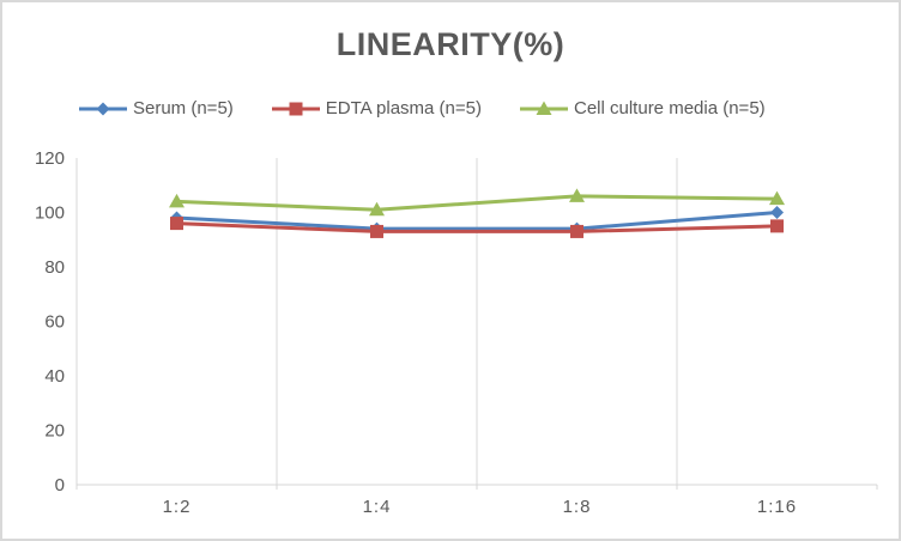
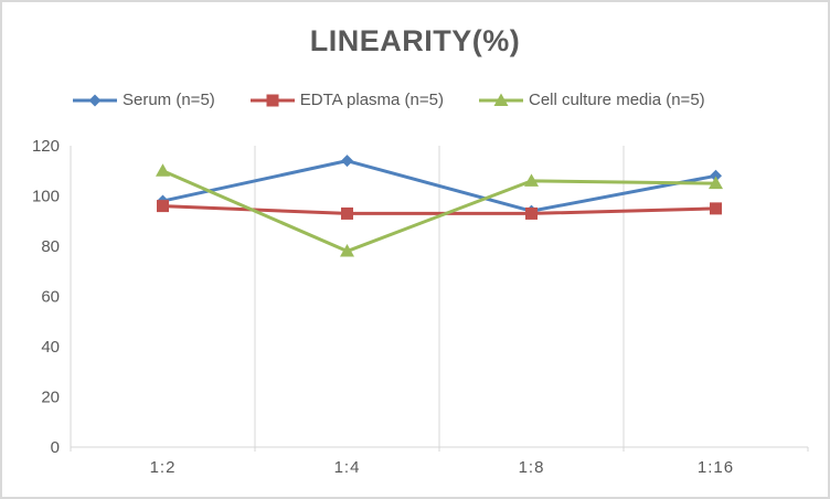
Cell culture media (n=5)/1:2: 104 -> 110
Serum (n=5)/1:4: 94 -> 114
Cell culture media (n=5)/1:4: 101 -> 78
Serum (n=5)/1:16: 100 -> 108
